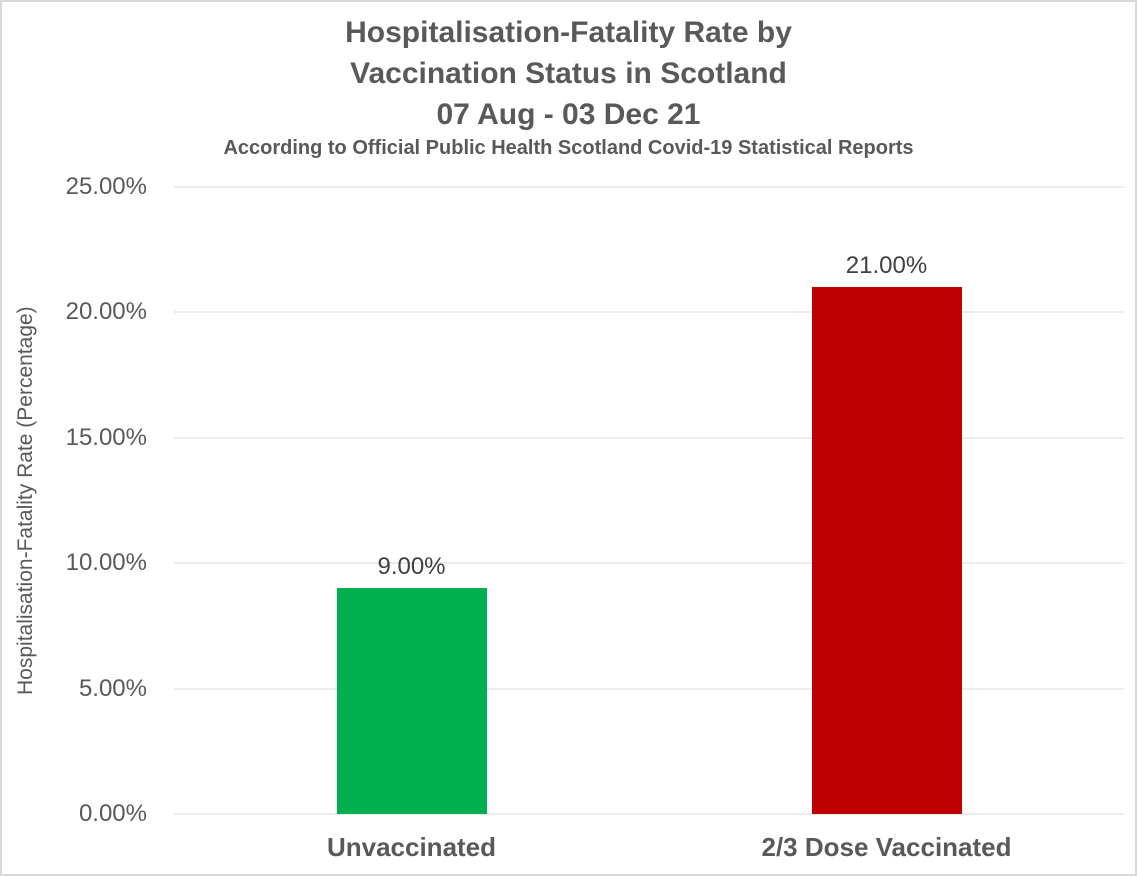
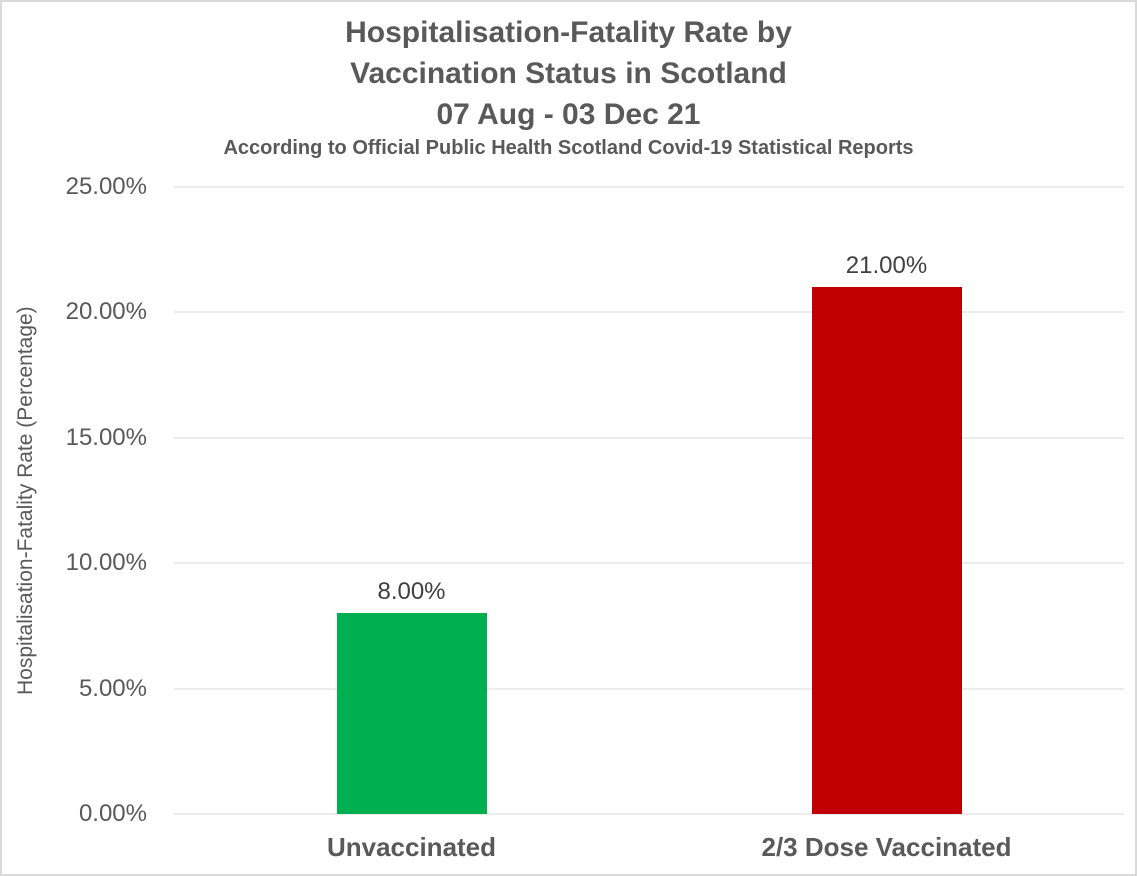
Unvaccinated: 9.00% -> 8.00%
